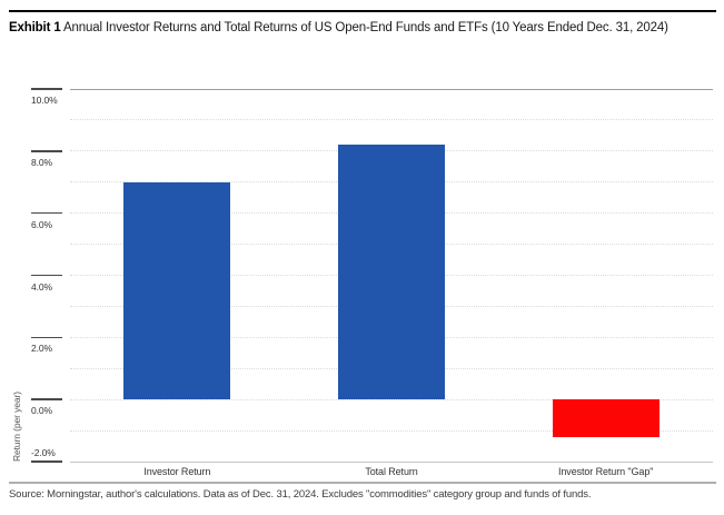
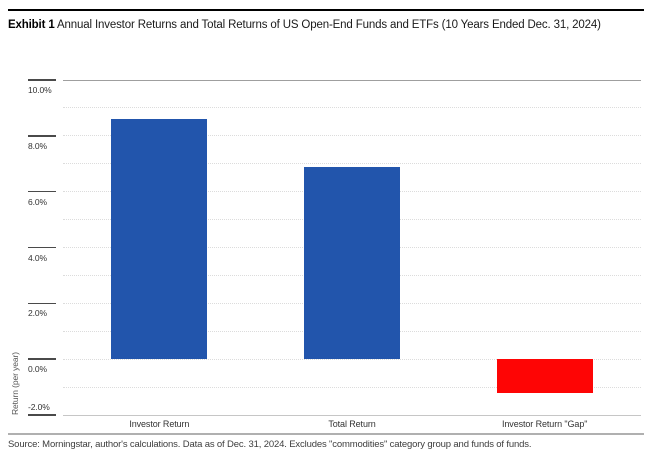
Investor Return: 7.0% -> 8.6%
Total Return: 8.2% -> 6.9%
